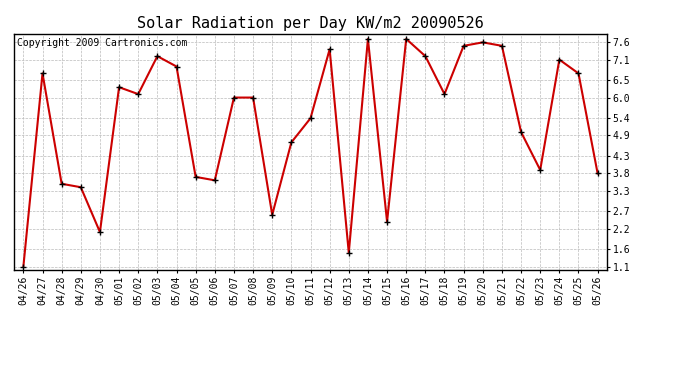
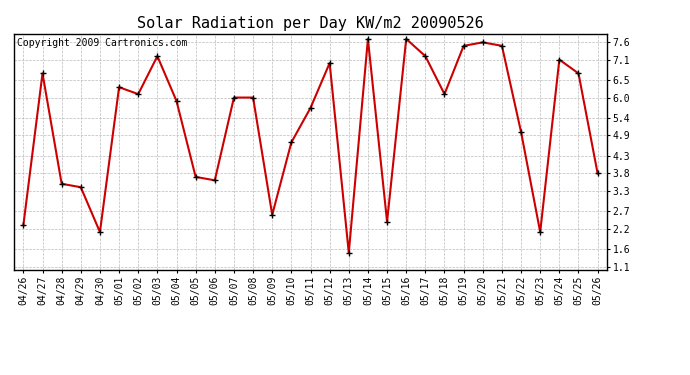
04/26: 1.1 -> 2.3
05/04: 6.9 -> 5.9
05/11: 5.4 -> 5.7
05/12: 7.4 -> 7.0
05/23: 3.9 -> 2.1
